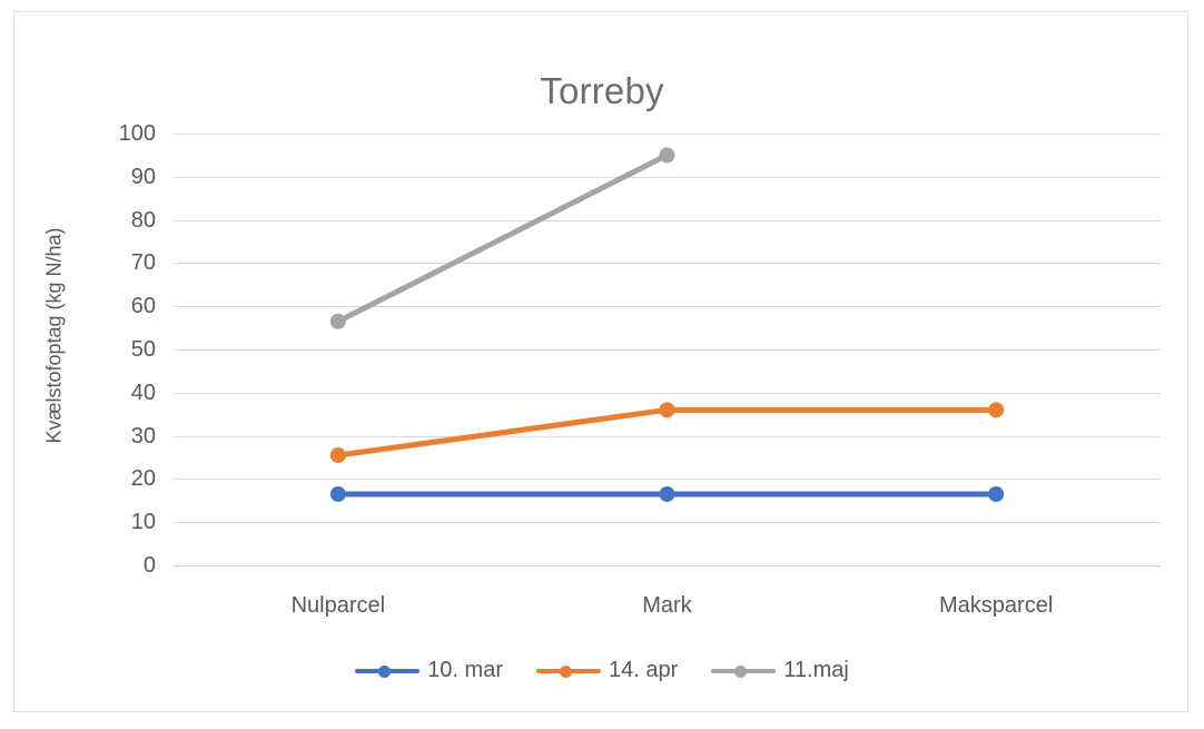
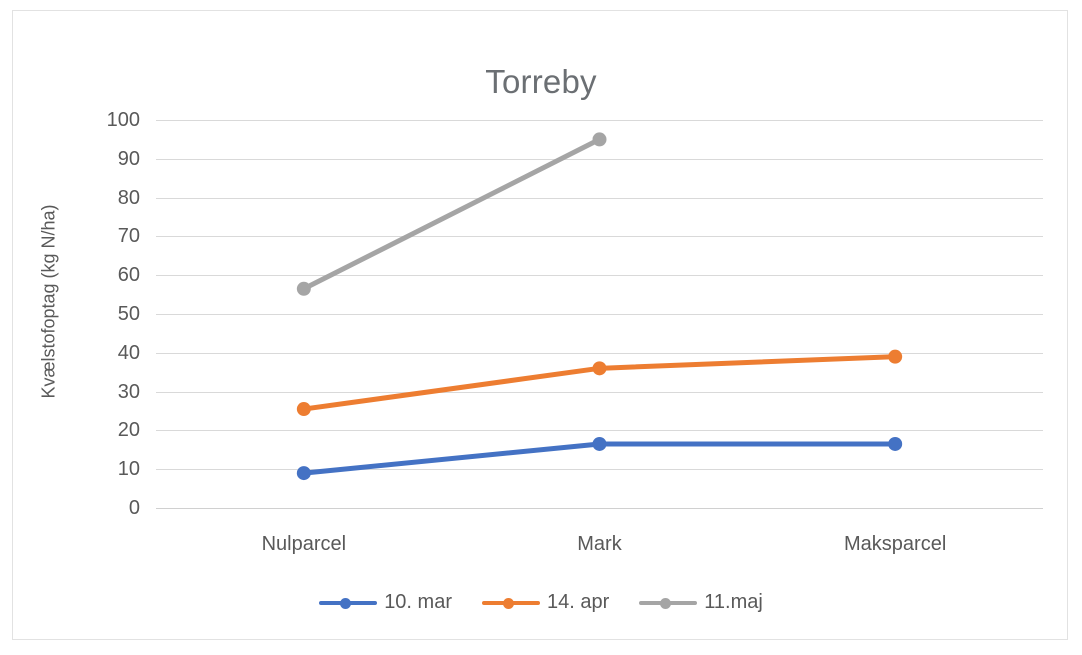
10. mar/Nulparcel: 16 -> 9
14. apr/Maksparcel: 36 -> 39
